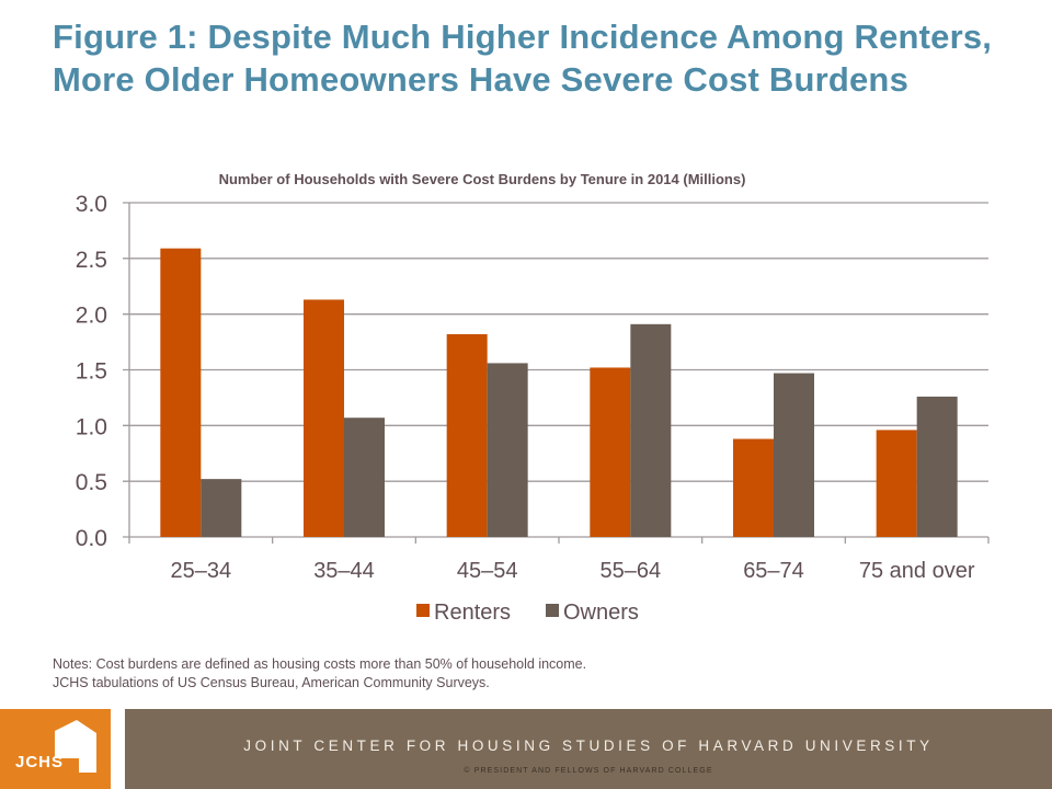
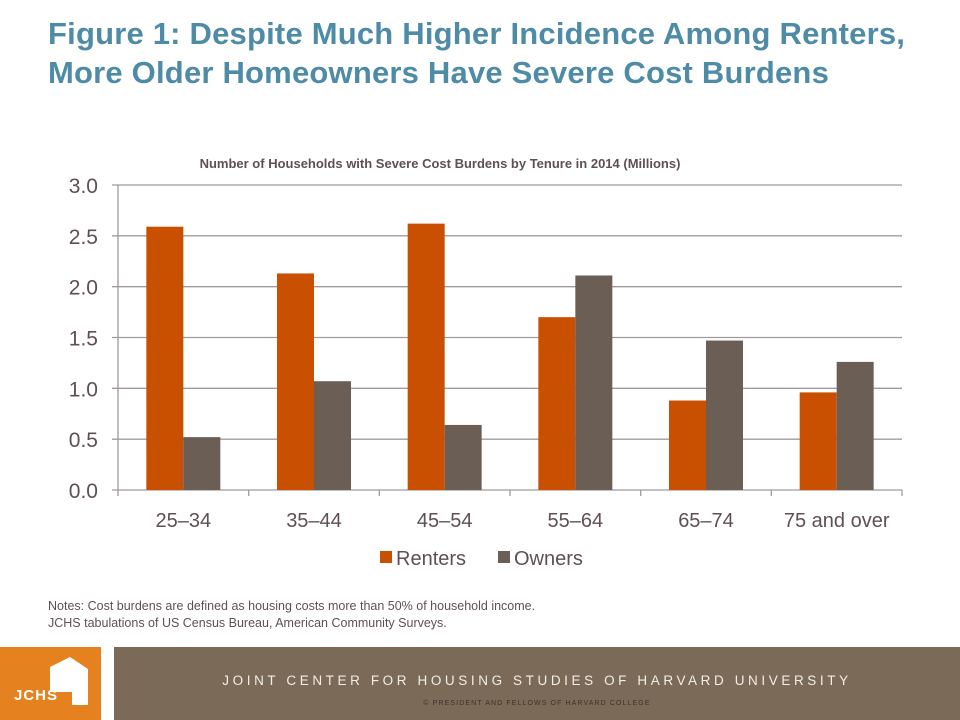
Renters/45–54: 1.82 -> 2.62
Owners/45–54: 1.56 -> 0.64
Renters/55–64: 1.52 -> 1.70
Owners/55–64: 1.91 -> 2.11
